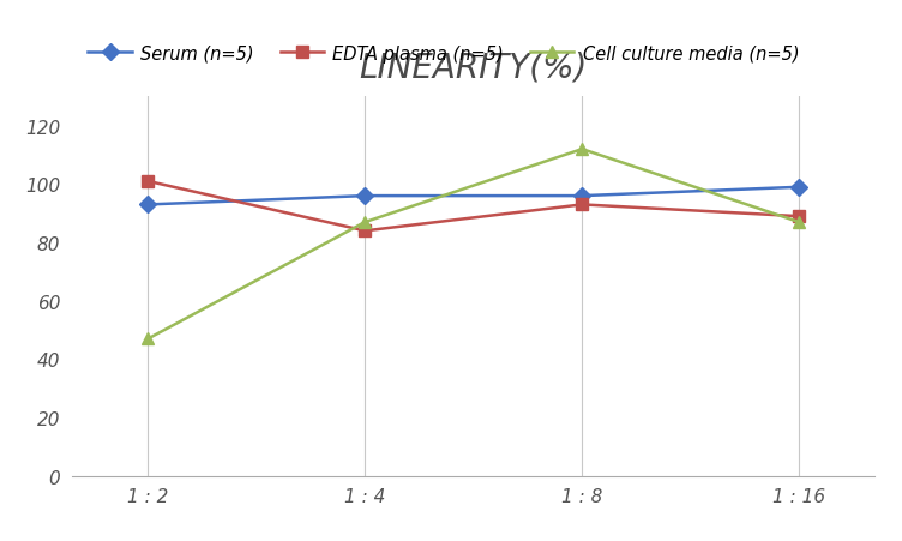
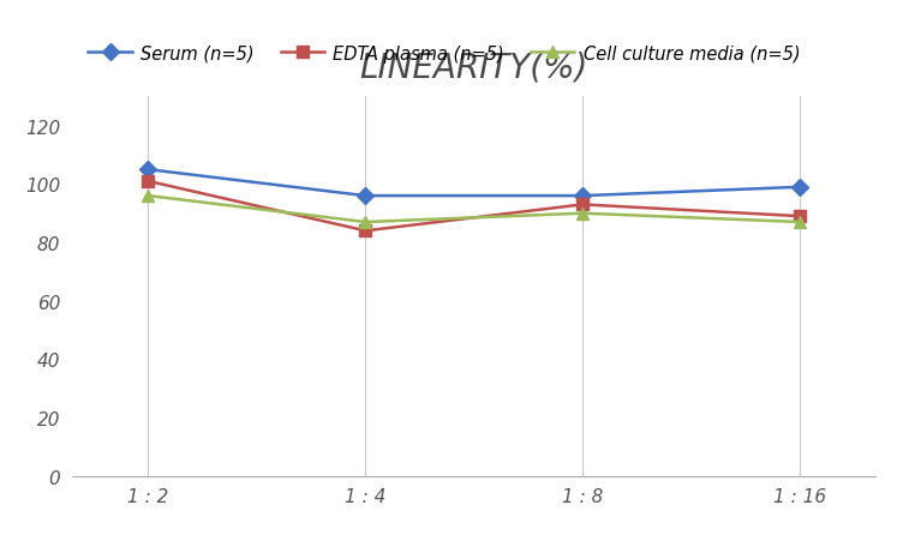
Serum (n=5)/1 : 2: 93 -> 105
Cell culture media (n=5)/1 : 2: 47 -> 96
Cell culture media (n=5)/1 : 8: 112 -> 90
